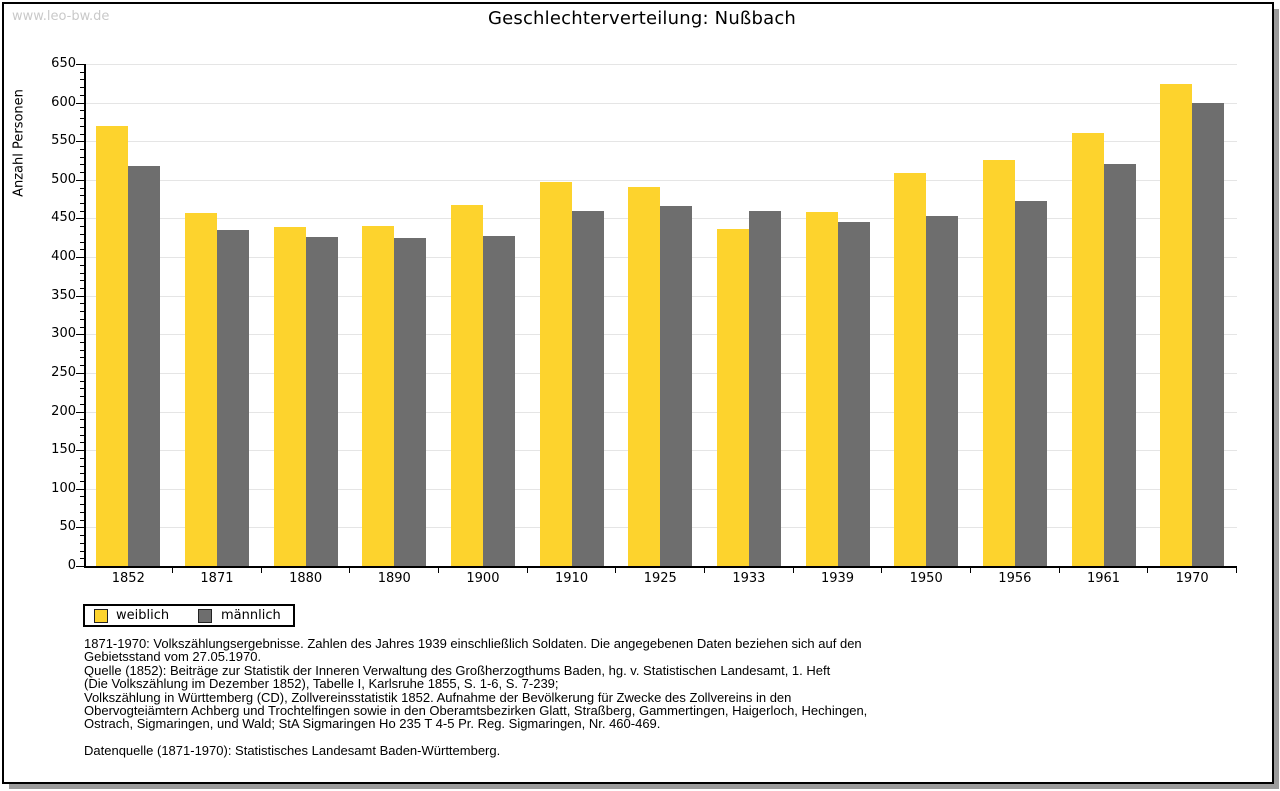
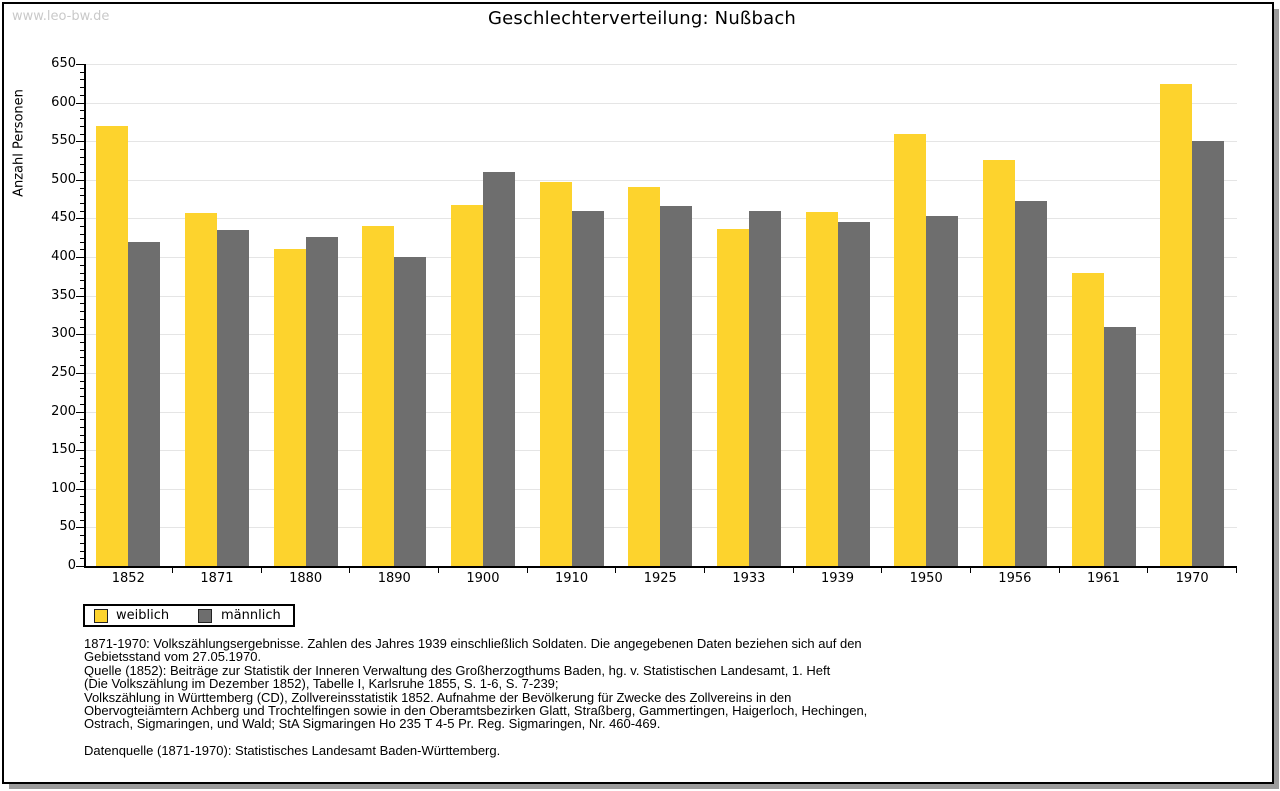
männlich/1852: 520 -> 420
weiblich/1880: 440 -> 410
männlich/1890: 420 -> 400
männlich/1900: 430 -> 510
weiblich/1950: 510 -> 560
weiblich/1961: 560 -> 380
männlich/1961: 520 -> 310
männlich/1970: 600 -> 550
